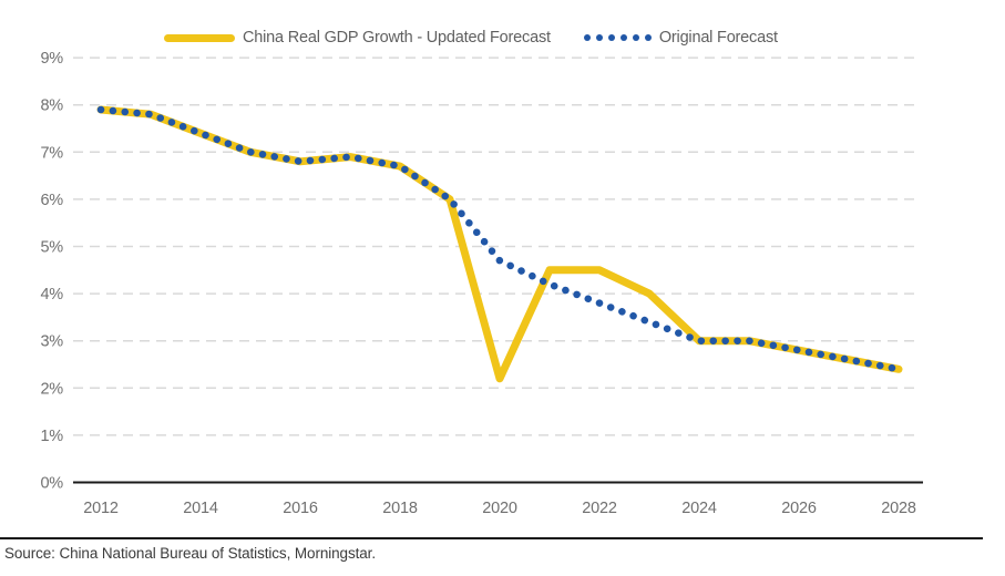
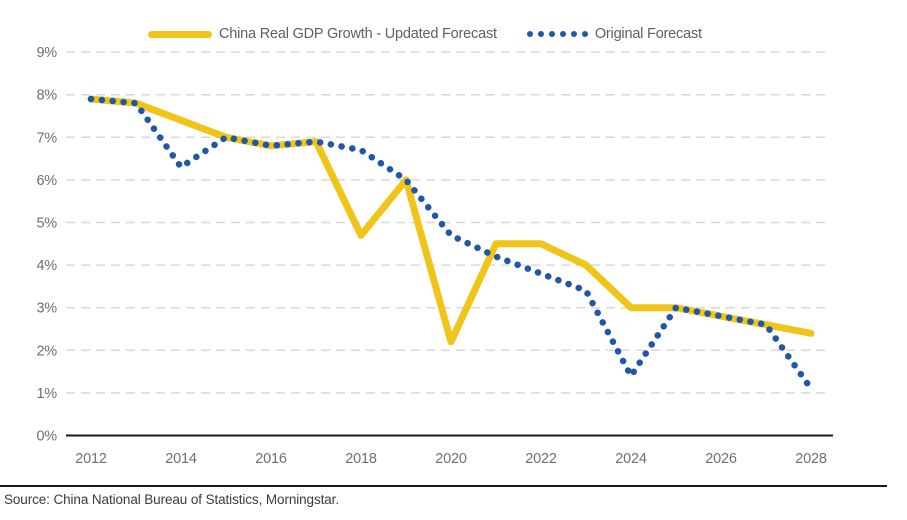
Original Forecast/2014: 7.4% -> 6.3%
China Real GDP Growth - Updated Forecast/2018: 6.7% -> 4.7%
Original Forecast/2024: 3.0% -> 1.4%
Original Forecast/2028: 2.4% -> 1.1%
